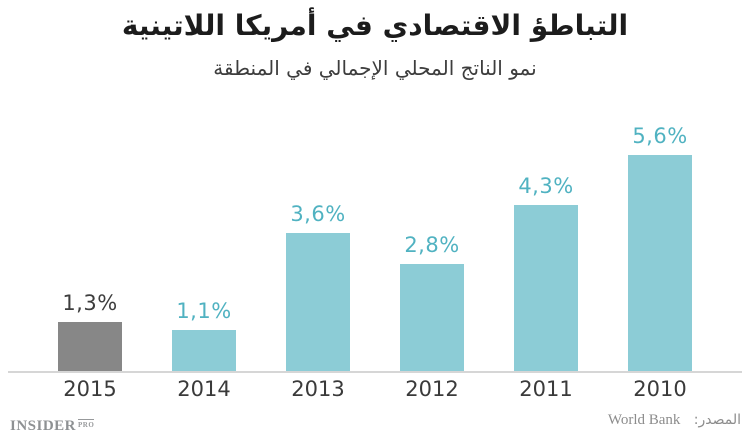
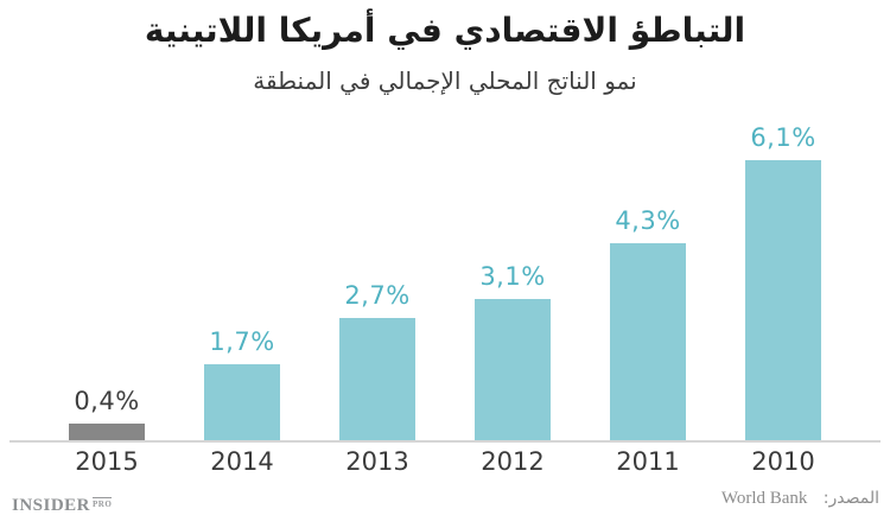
2015: 1,3% -> 0,4%
2014: 1,1% -> 1,7%
2013: 3,6% -> 2,7%
2012: 2,8% -> 3,1%
2010: 5,6% -> 6,1%
